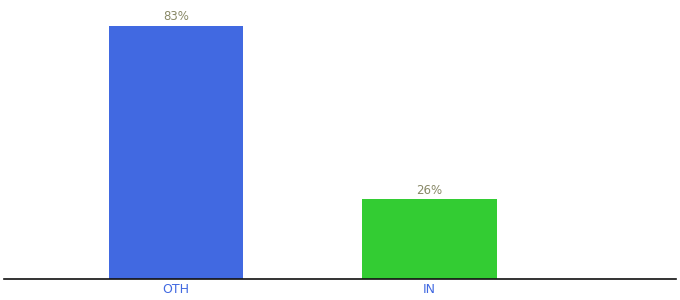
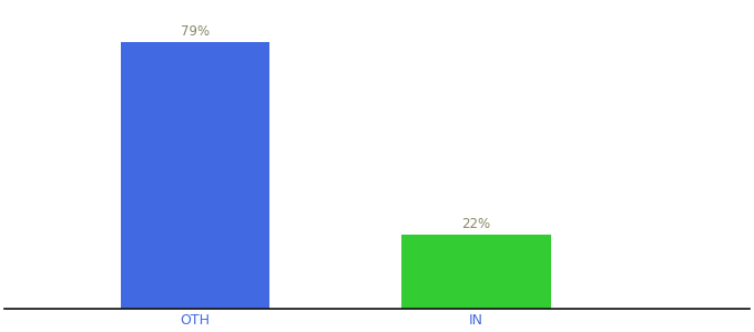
OTH: 83% -> 79%
IN: 26% -> 22%
